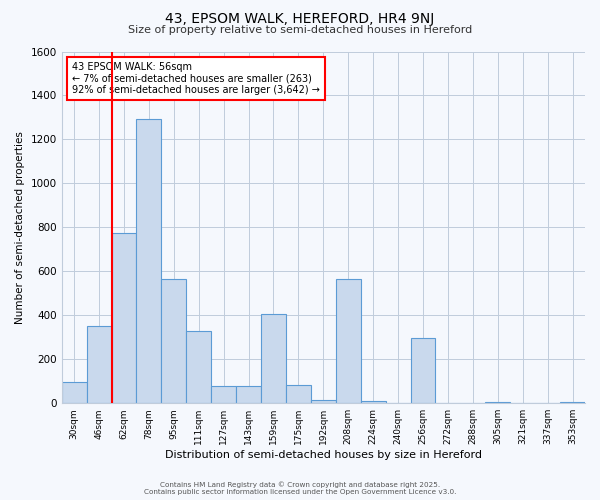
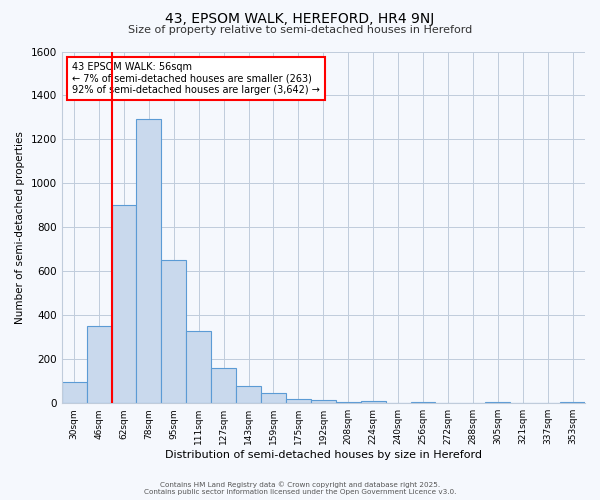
62sqm: 775 -> 900
95sqm: 565 -> 650
127sqm: 80 -> 160
159sqm: 405 -> 45
175sqm: 85 -> 20
208sqm: 565 -> 5
256sqm: 295 -> 5
